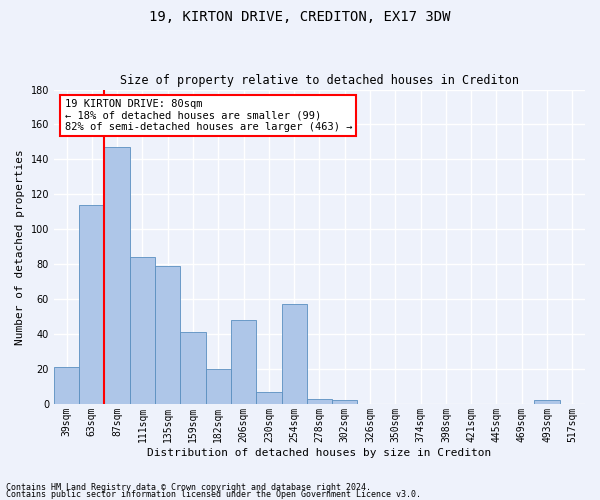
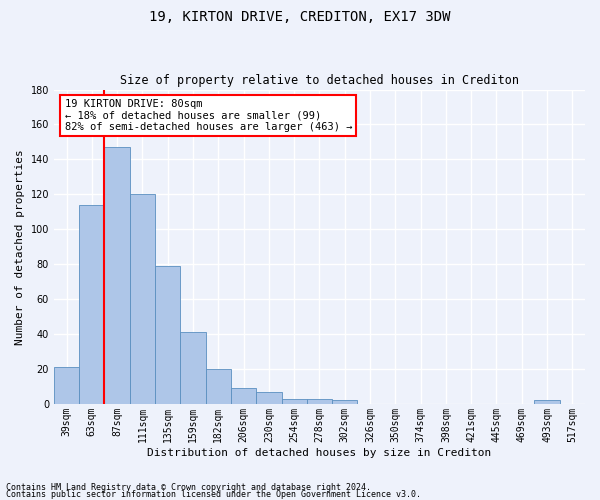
111sqm: 84 -> 120
206sqm: 48 -> 9
254sqm: 57 -> 3
